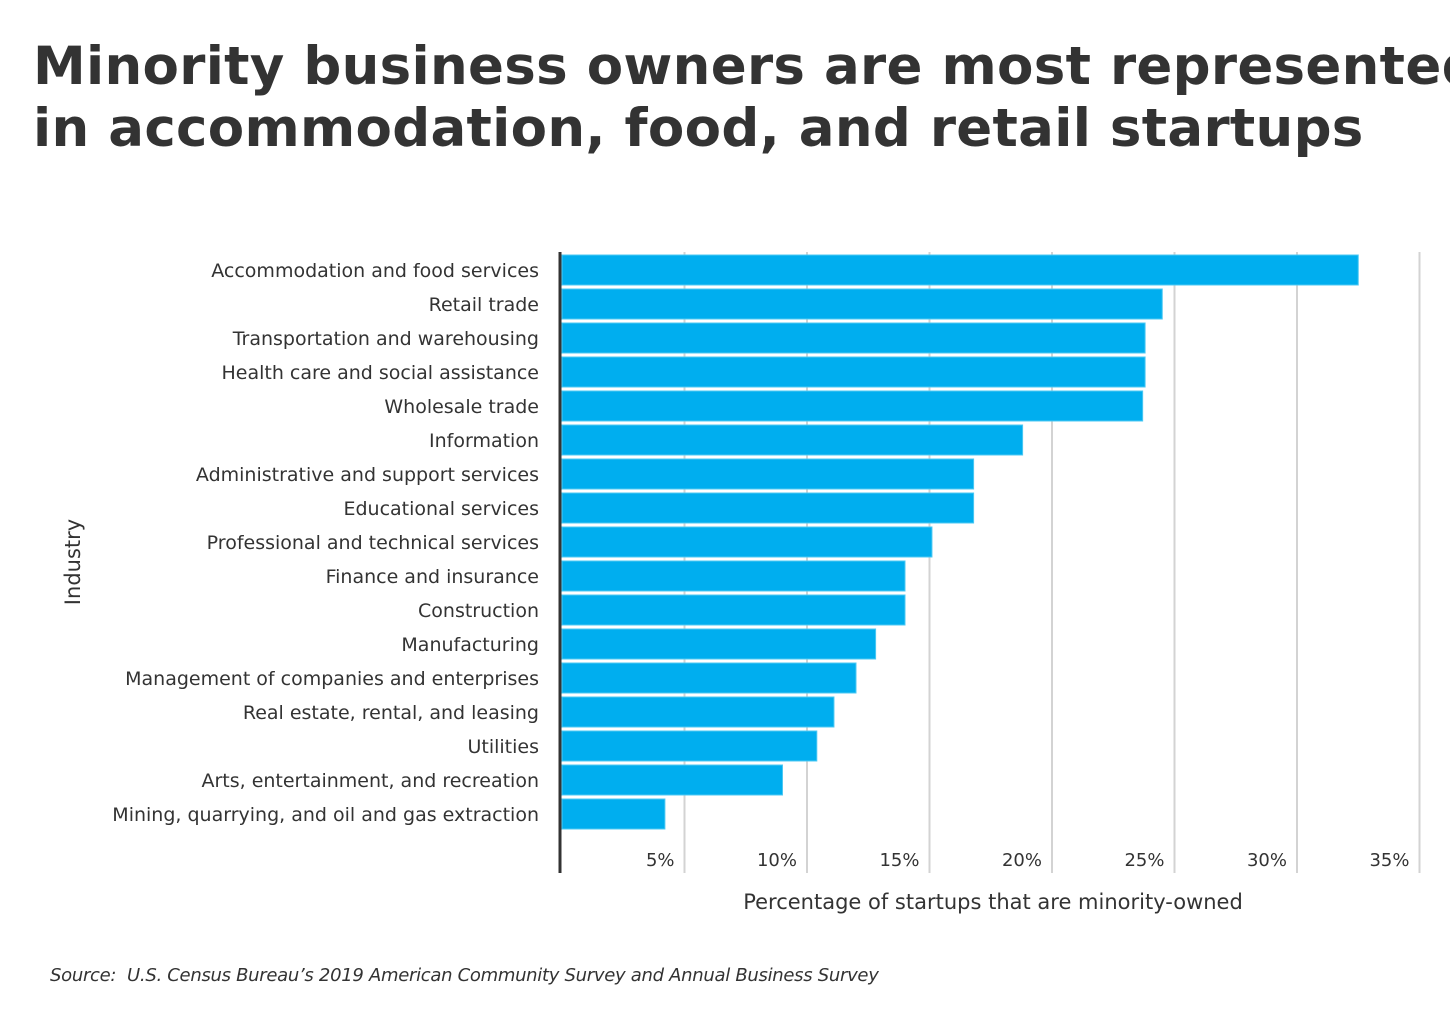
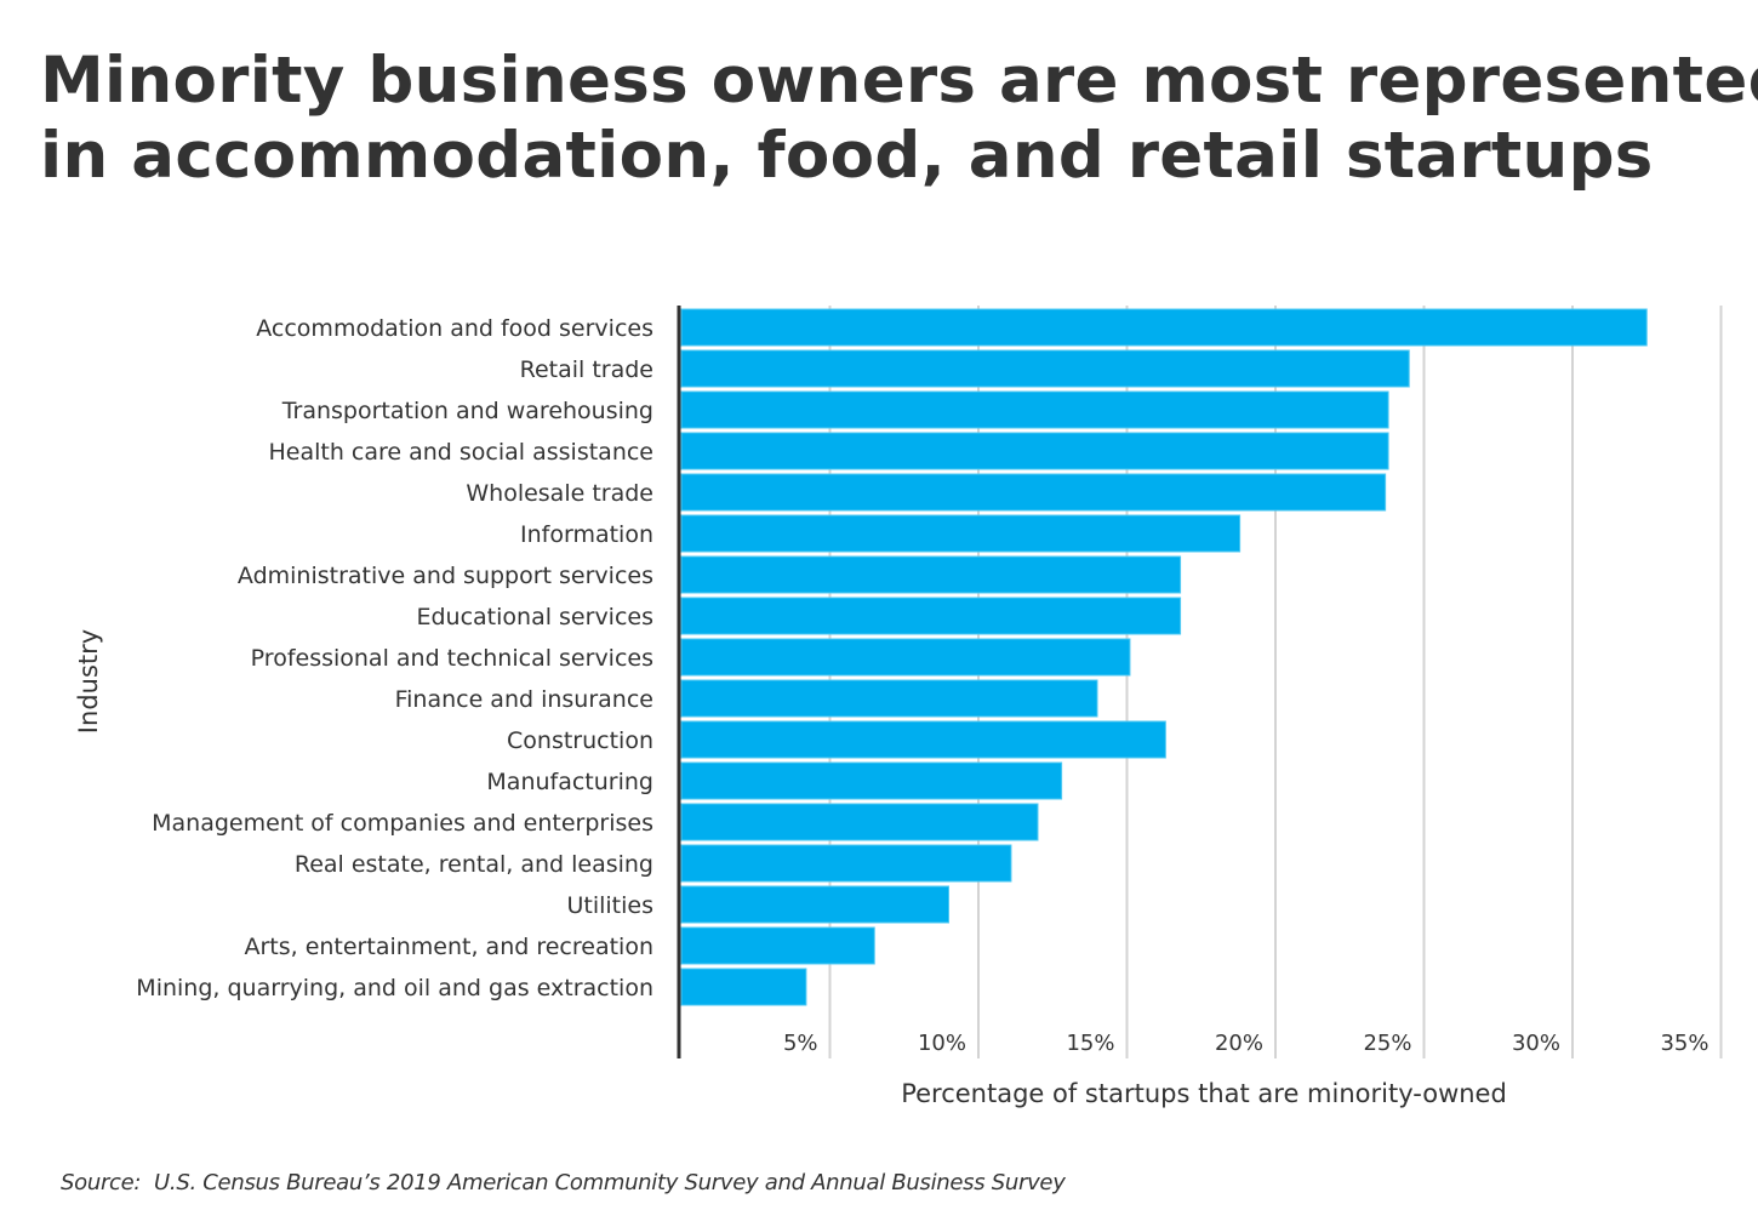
Construction: 14.0% -> 16.3%
Utilities: 10.4% -> 9.0%
Arts, entertainment, and recreation: 9.0% -> 6.5%
